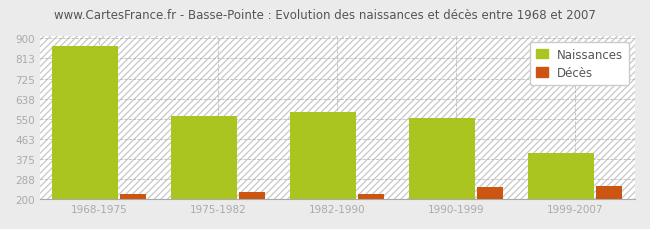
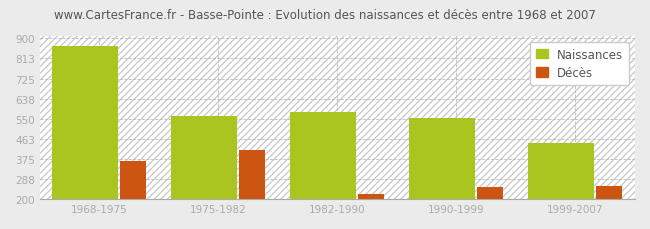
Décès/1968-1975: 224 -> 365
Décès/1975-1982: 232 -> 415
Naissances/1999-2007: 403 -> 445
